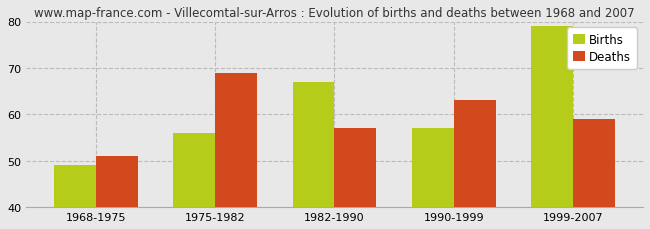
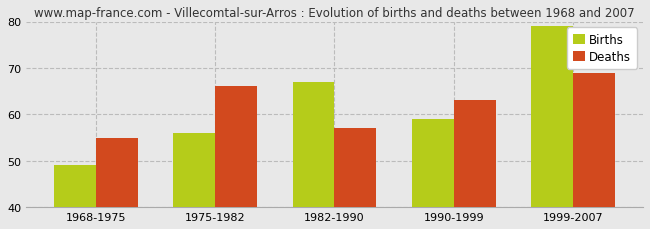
Deaths/1968-1975: 51 -> 55
Deaths/1975-1982: 69 -> 66
Births/1990-1999: 57 -> 59
Deaths/1999-2007: 59 -> 69
